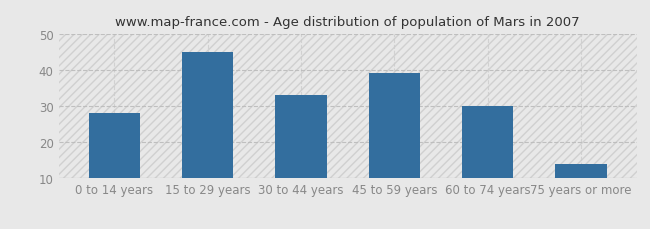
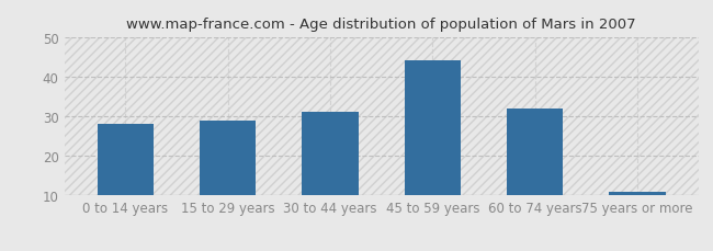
15 to 29 years: 45 -> 29
30 to 44 years: 33 -> 31
45 to 59 years: 39 -> 44
60 to 74 years: 30 -> 32
75 years or more: 14 -> 11
